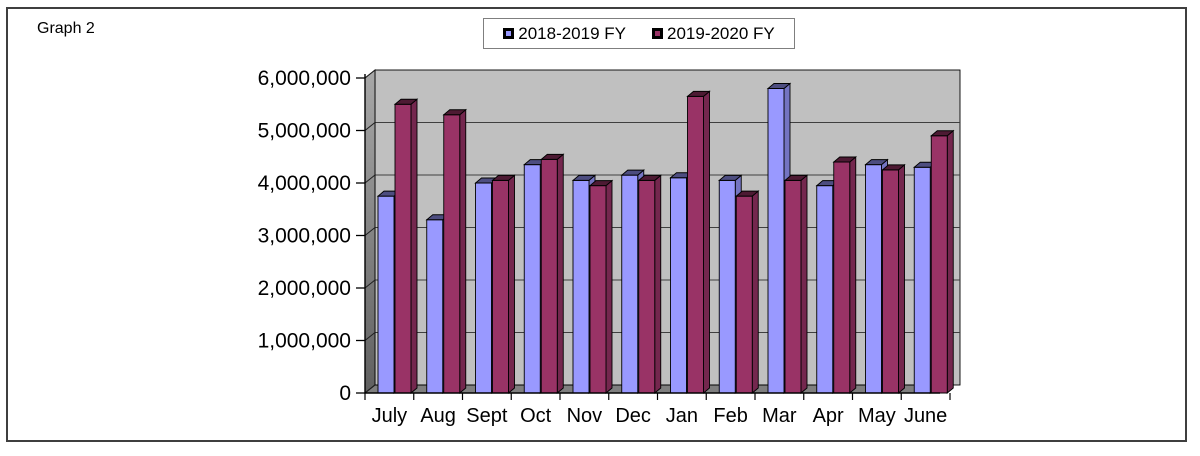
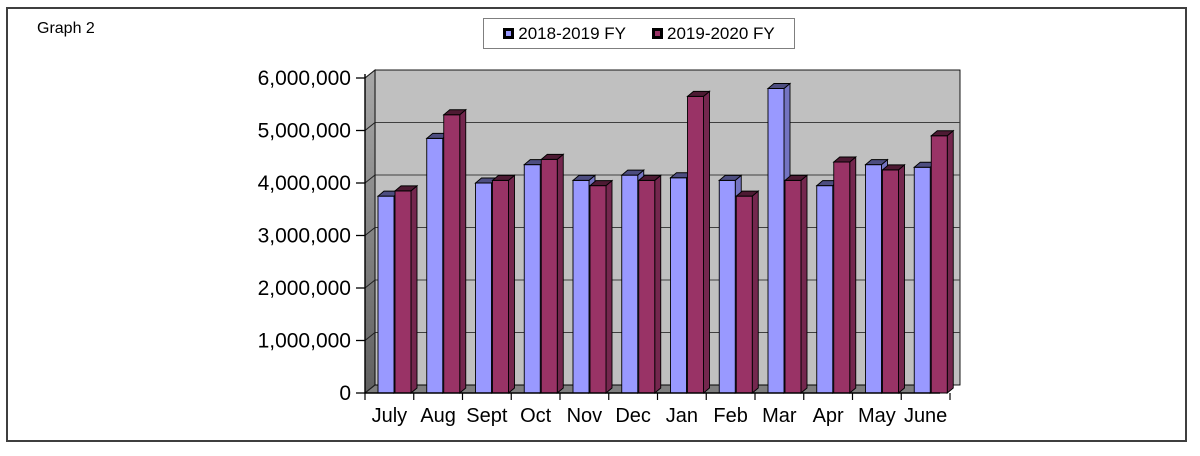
2019-2020 FY/July: 5500000 -> 3800000
2018-2019 FY/Aug: 3300000 -> 4800000
